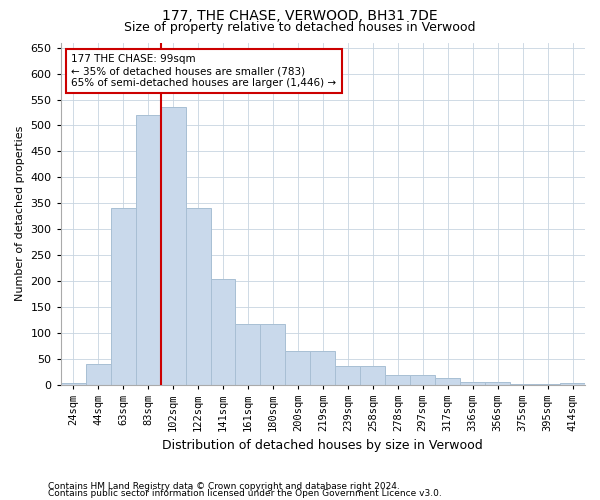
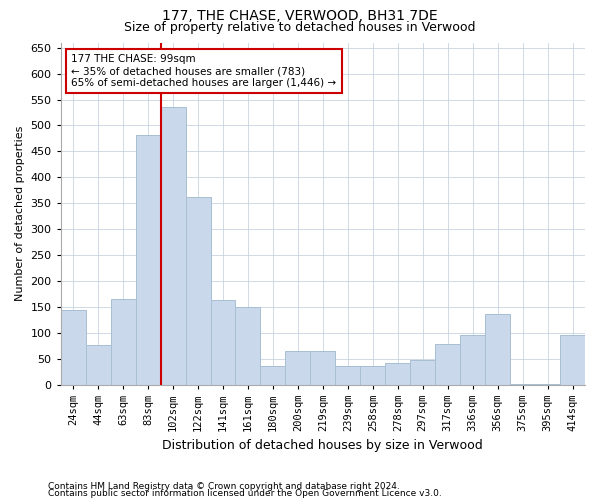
24sqm: 3 -> 144
44sqm: 40 -> 76
63sqm: 340 -> 166
83sqm: 520 -> 482
122sqm: 340 -> 362
141sqm: 203 -> 164
161sqm: 117 -> 150
180sqm: 117 -> 36
278sqm: 18 -> 42
297sqm: 18 -> 48
317sqm: 12 -> 78
336sqm: 5 -> 96
356sqm: 5 -> 136
414sqm: 3 -> 96
